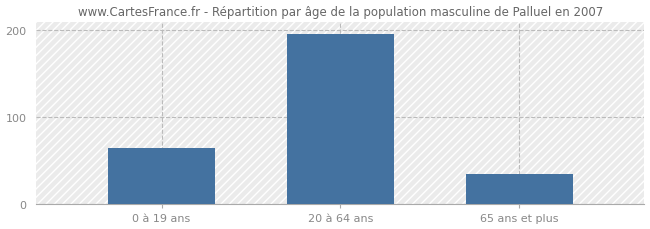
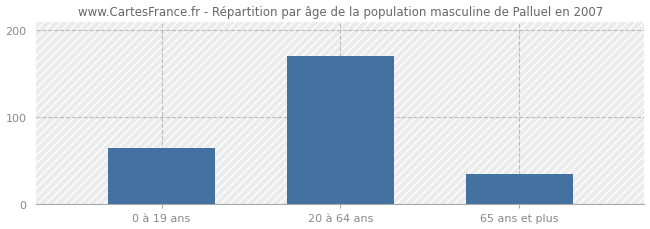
20 à 64 ans: 196 -> 170
